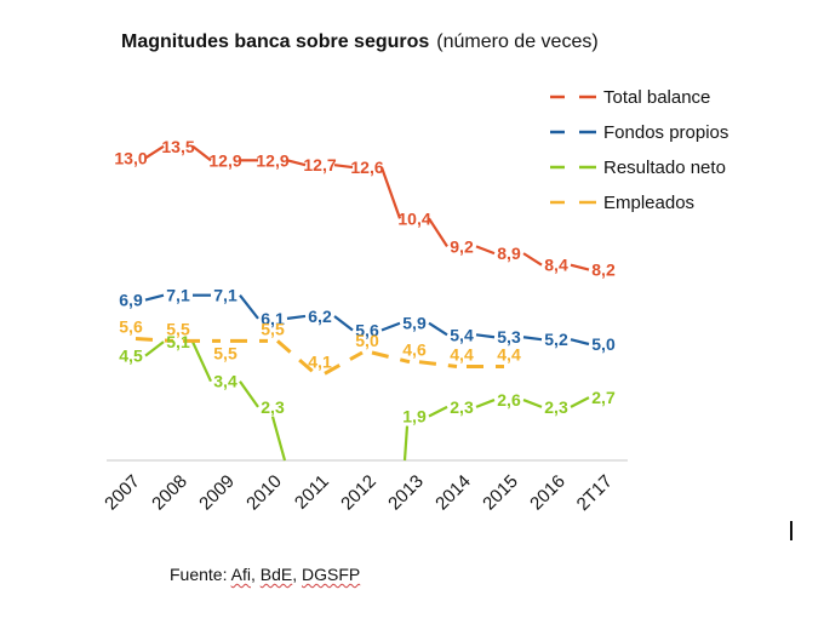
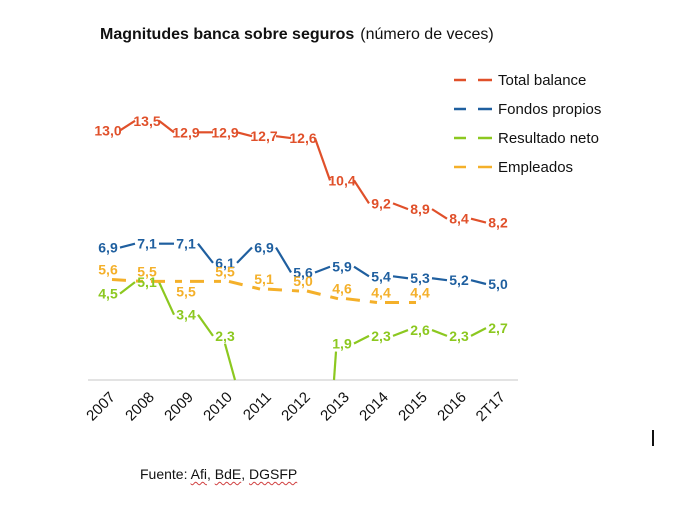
Fondos propios/2011: 6,2 -> 6,9
Empleados/2011: 4,1 -> 5,1
